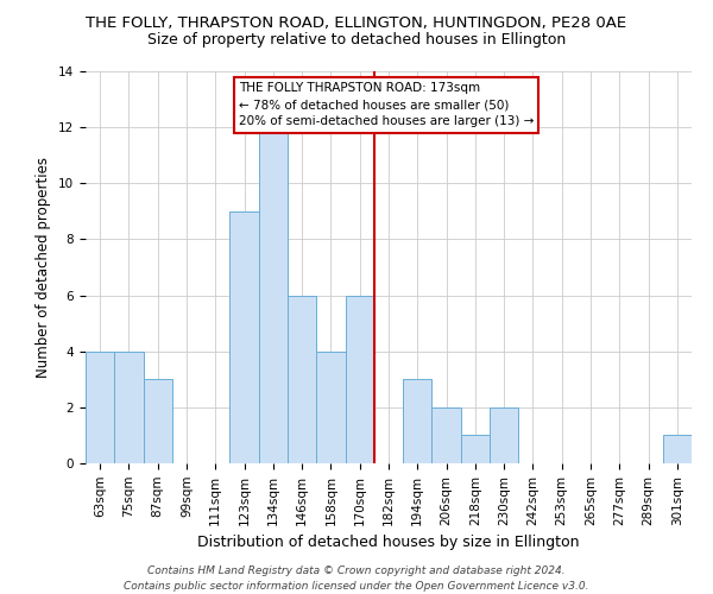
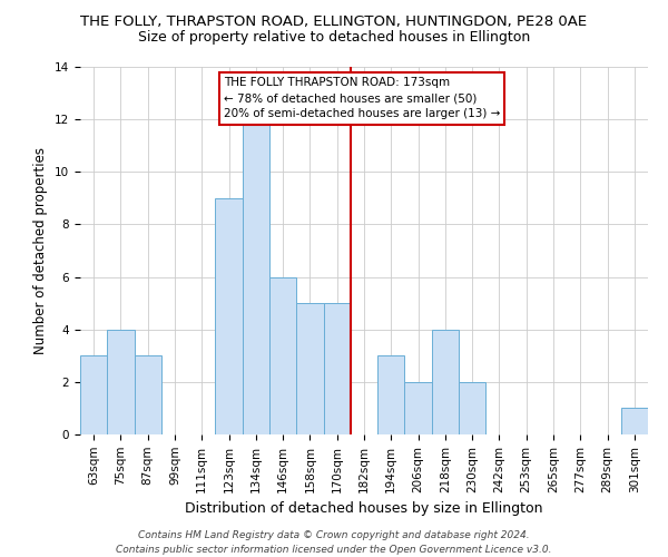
63sqm: 4 -> 3
158sqm: 4 -> 5
170sqm: 6 -> 5
218sqm: 1 -> 4
